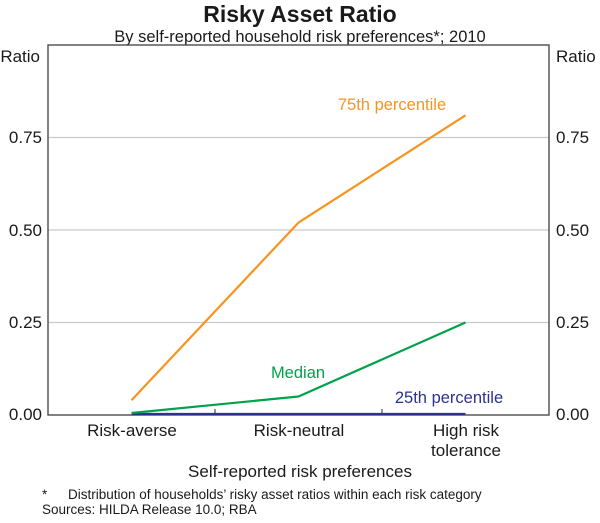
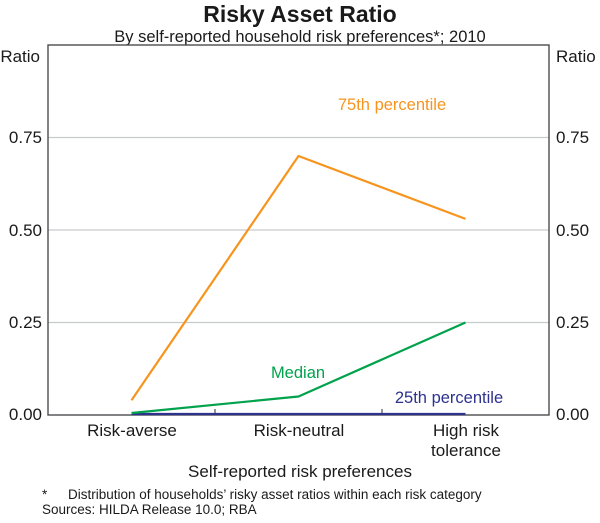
75th percentile/Risk-neutral: 0.52 -> 0.70
75th percentile/High risk tolerance: 0.81 -> 0.53
